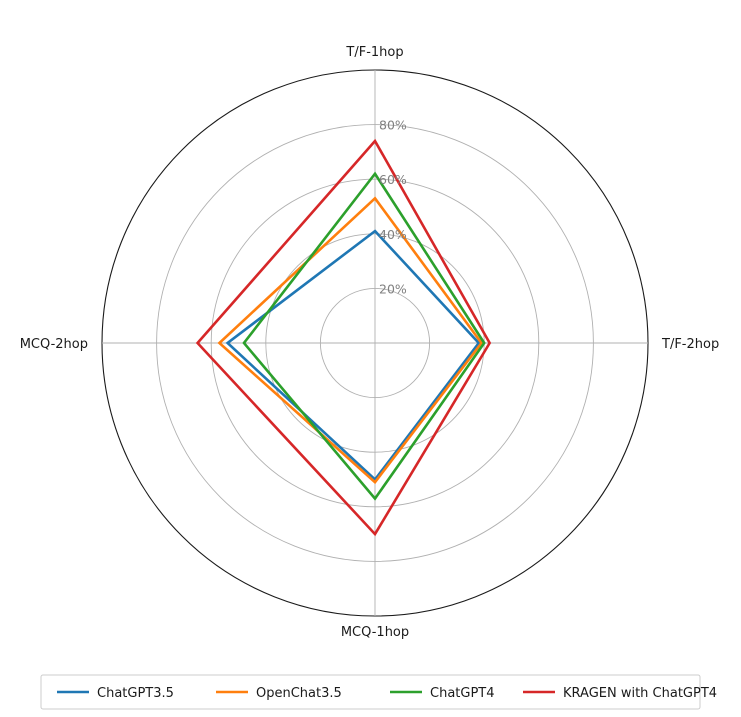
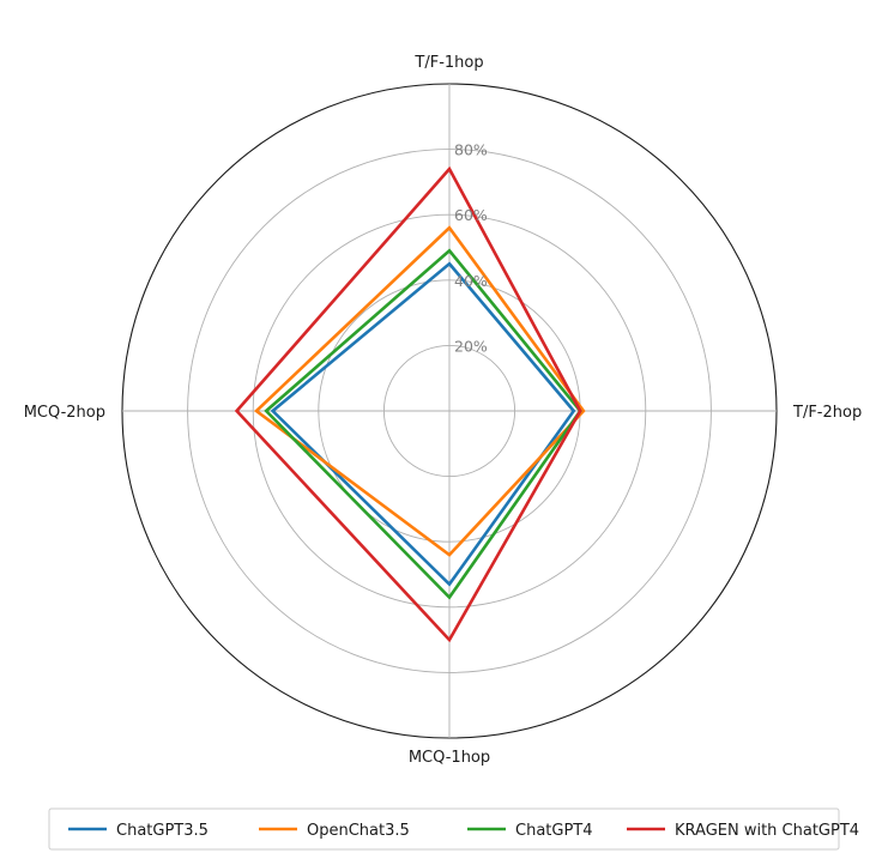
ChatGPT3.5/T/F-1hop: 41% -> 45%
OpenChat3.5/T/F-1hop: 53% -> 56%
ChatGPT4/T/F-1hop: 62% -> 49%
OpenChat3.5/T/F-2hop: 39% -> 41%
KRAGEN with ChatGPT4/T/F-2hop: 42% -> 40%
ChatGPT3.5/MCQ-1hop: 50% -> 53%
OpenChat3.5/MCQ-1hop: 51% -> 44%
OpenChat3.5/MCQ-2hop: 57% -> 59%
ChatGPT4/MCQ-2hop: 48% -> 56%
